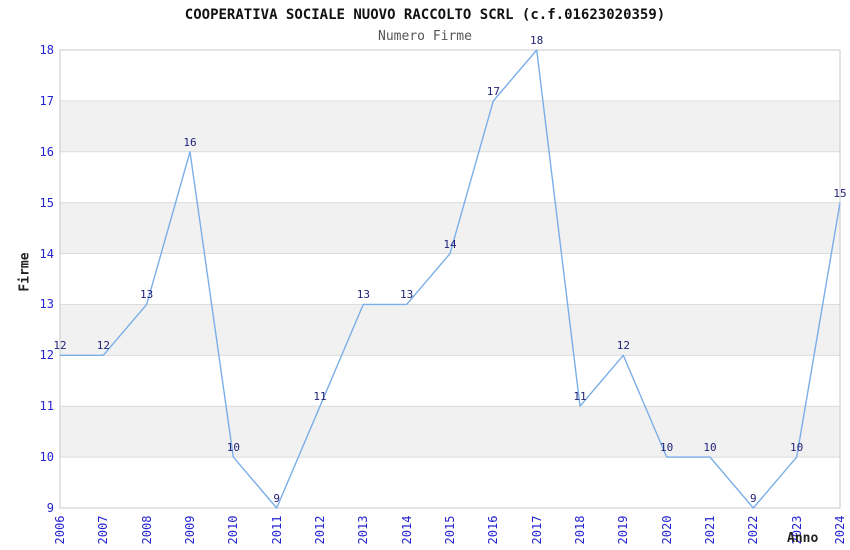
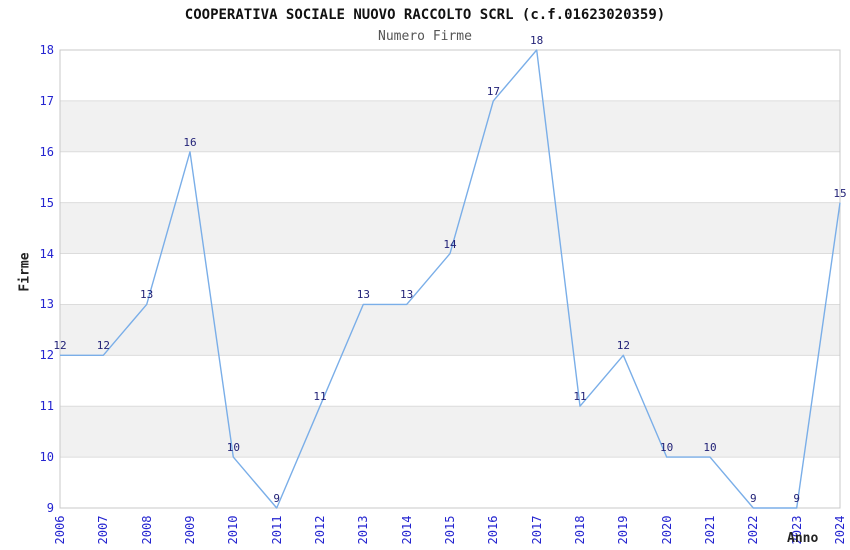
2023: 10 -> 9
